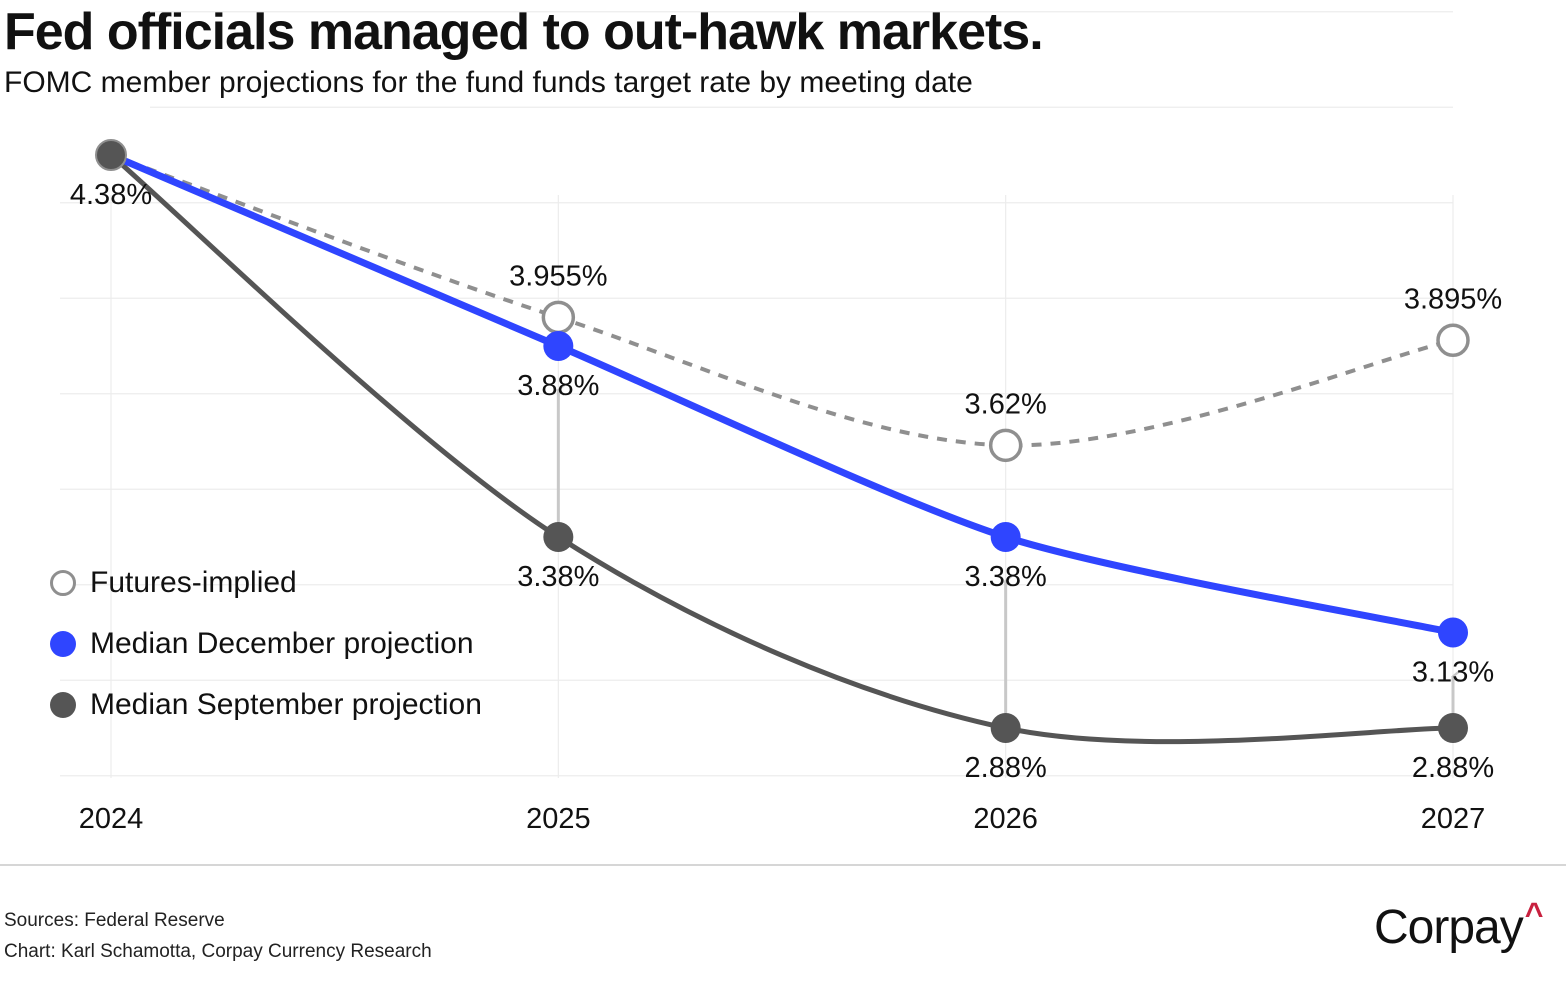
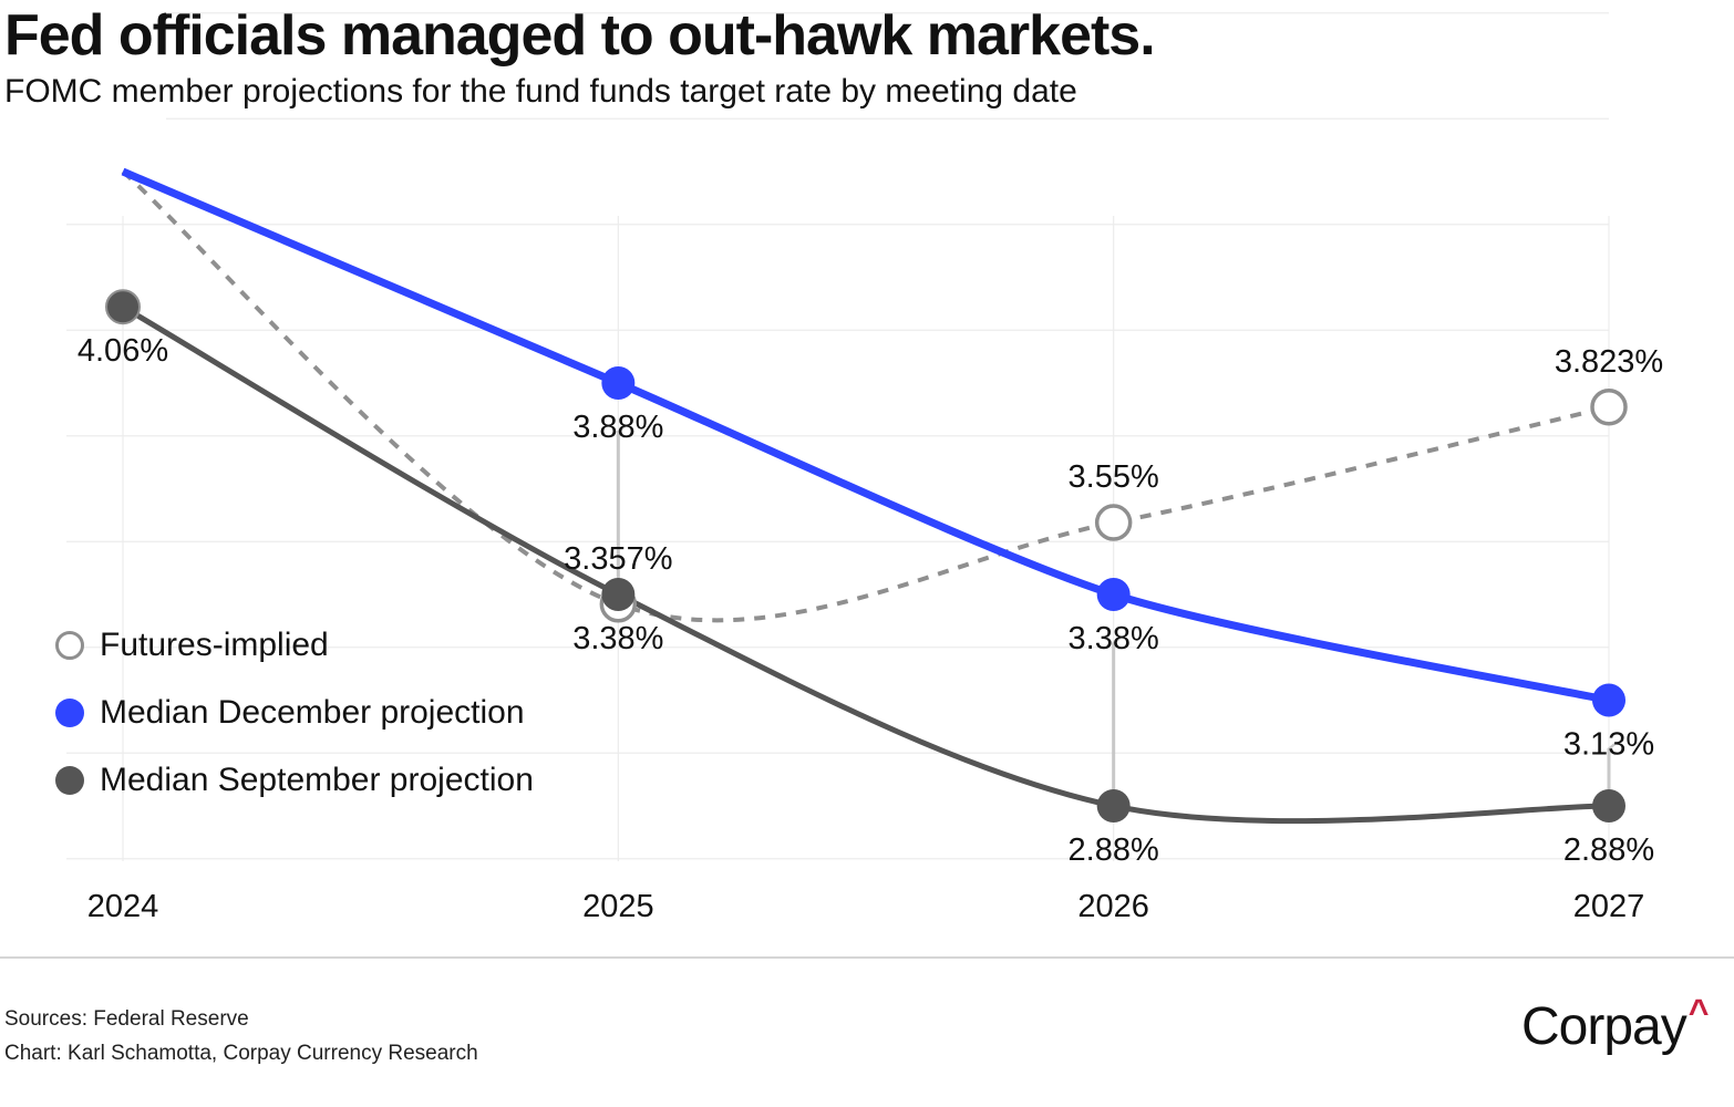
Median September projection/2024: 4.38% -> 4.06%
Futures-implied/2025: 3.955% -> 3.357%
Futures-implied/2026: 3.62% -> 3.55%
Futures-implied/2027: 3.895% -> 3.823%
